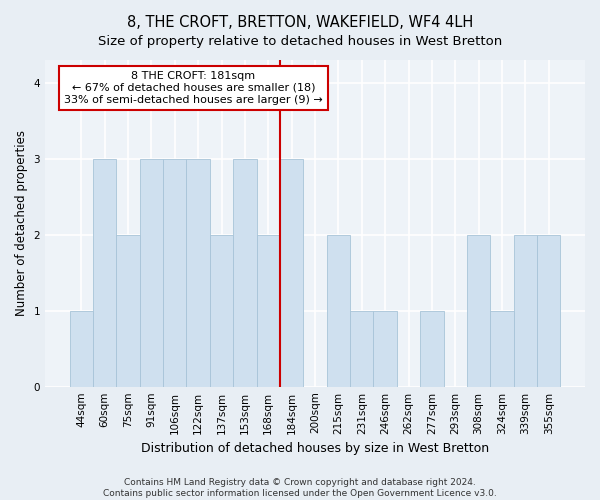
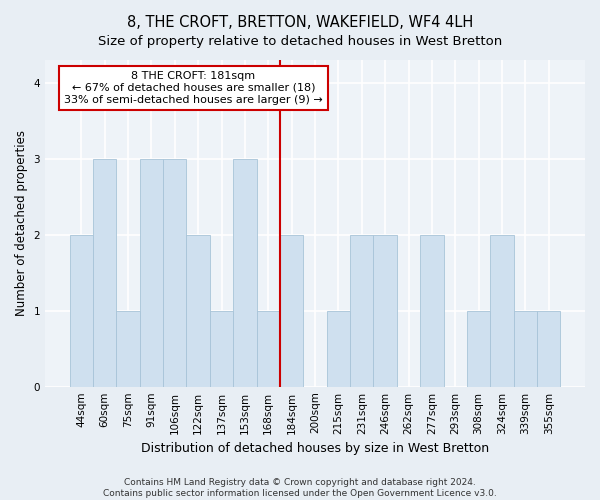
44sqm: 1 -> 2
75sqm: 2 -> 1
122sqm: 3 -> 2
137sqm: 2 -> 1
168sqm: 2 -> 1
184sqm: 3 -> 2
215sqm: 2 -> 1
231sqm: 1 -> 2
246sqm: 1 -> 2
277sqm: 1 -> 2
308sqm: 2 -> 1
324sqm: 1 -> 2
339sqm: 2 -> 1
355sqm: 2 -> 1
